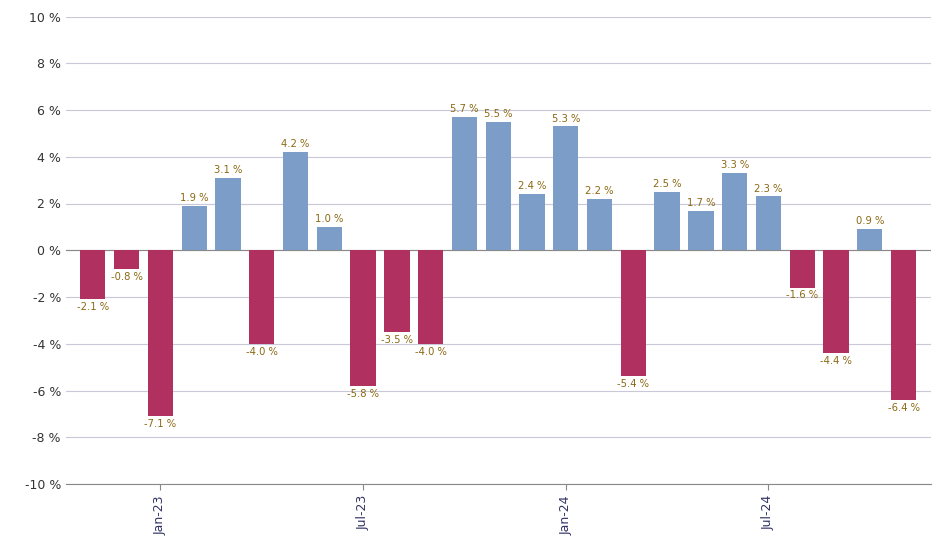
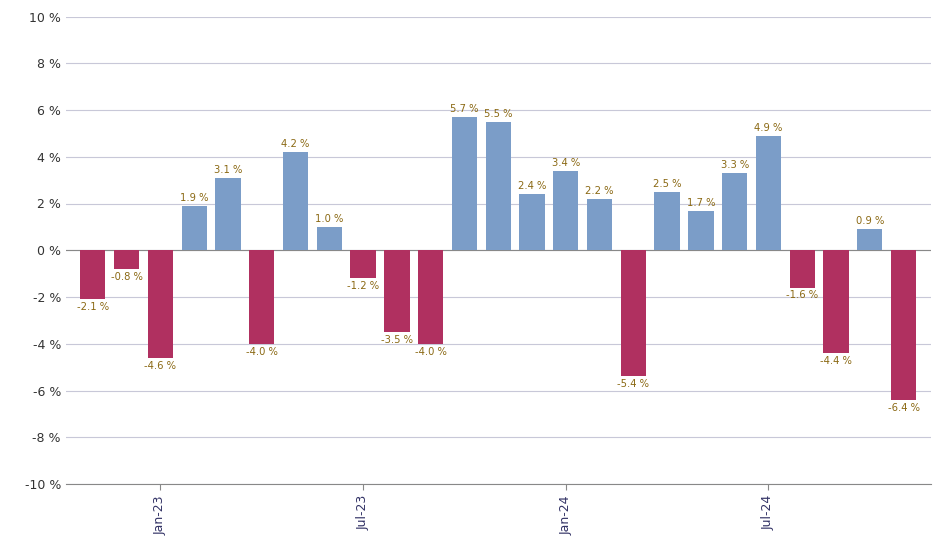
Jan-23: -7.1 -> -4.6
Jul-23: -5.8 -> -1.2
Jan-24: 5.3 -> 3.4
Jul-24: 2.3 -> 4.9
